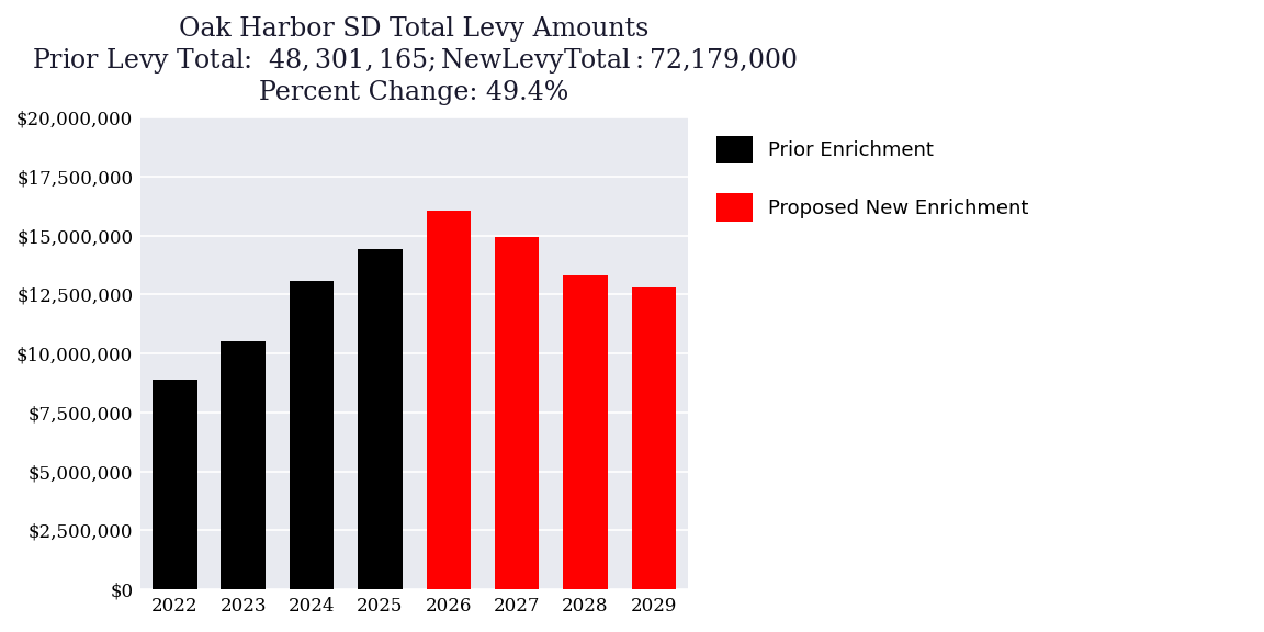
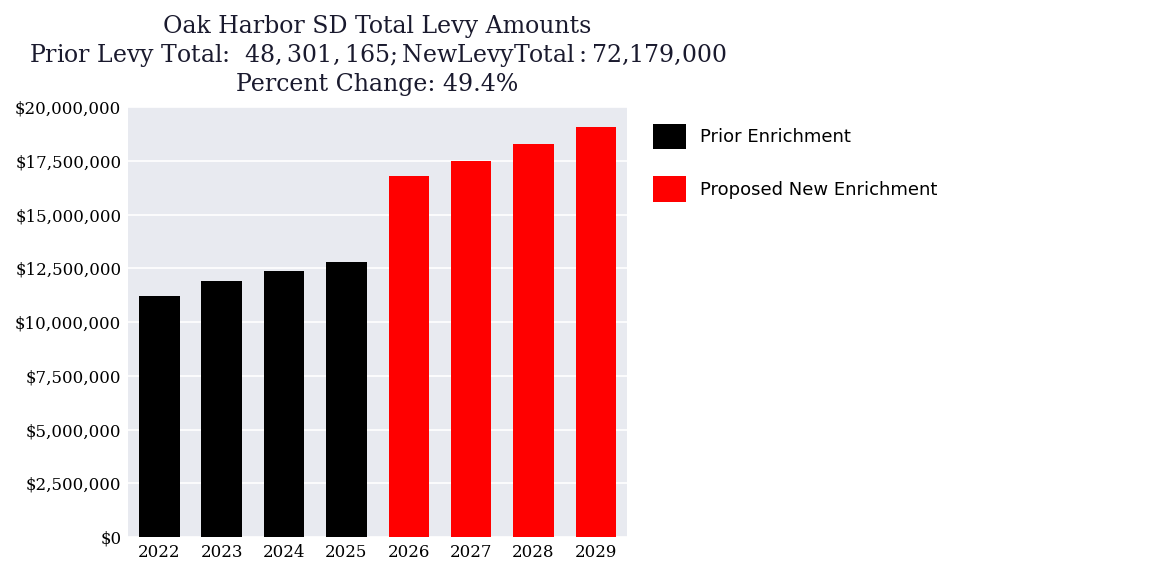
2022: $8,900,000 -> $11,200,000
2023: $10,500,000 -> $11,900,000
2024: $13,100,000 -> $12,400,000
2025: $14,450,000 -> $12,800,000
2026: $16,050,000 -> $16,800,000
2027: $14,950,000 -> $17,500,000
2028: $13,300,000 -> $18,300,000
2029: $12,800,000 -> $19,080,000
